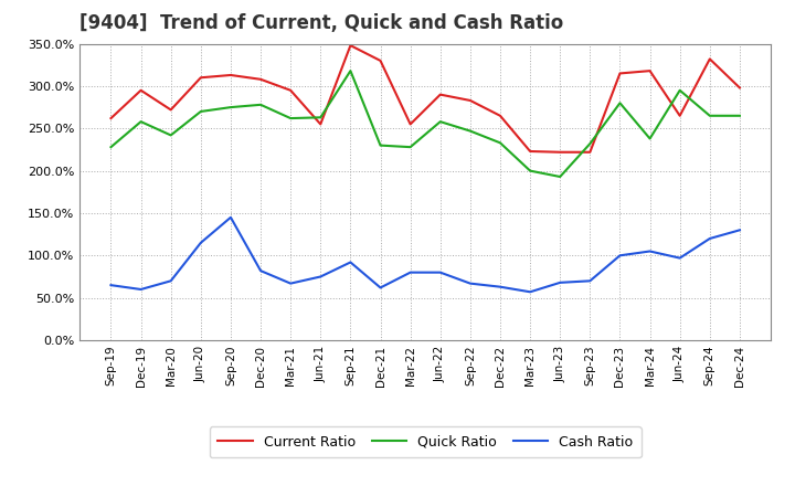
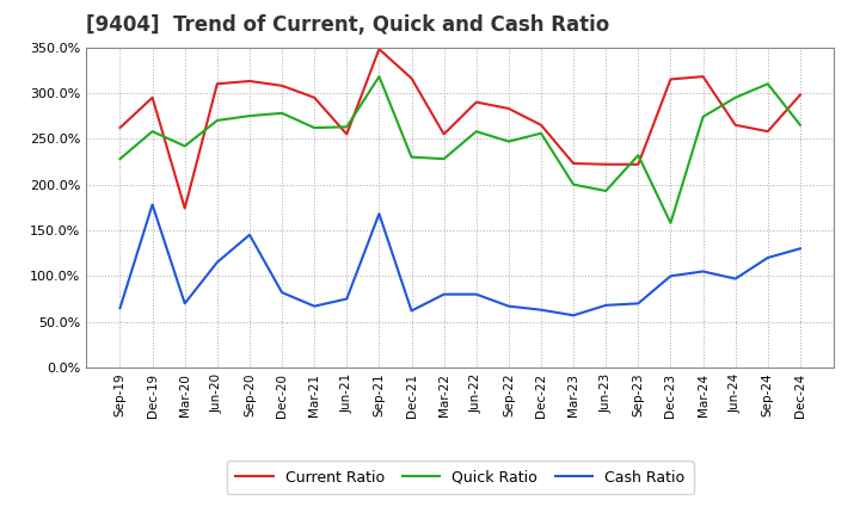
Cash Ratio/Dec-19: 60% -> 178%
Current Ratio/Mar-20: 272% -> 174%
Cash Ratio/Sep-21: 92% -> 168%
Current Ratio/Dec-21: 330% -> 316%
Quick Ratio/Dec-22: 233% -> 256%
Quick Ratio/Dec-23: 280% -> 158%
Quick Ratio/Mar-24: 238% -> 274%
Current Ratio/Sep-24: 332% -> 258%
Quick Ratio/Sep-24: 265% -> 310%
